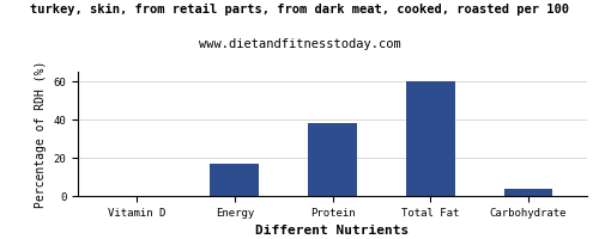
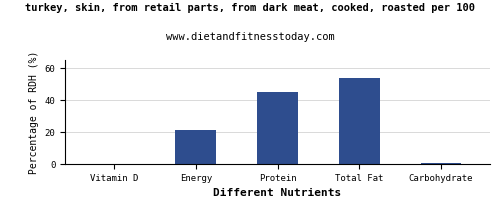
Energy: 17 -> 21
Protein: 38 -> 45
Total Fat: 60 -> 54
Carbohydrate: 4 -> 0
